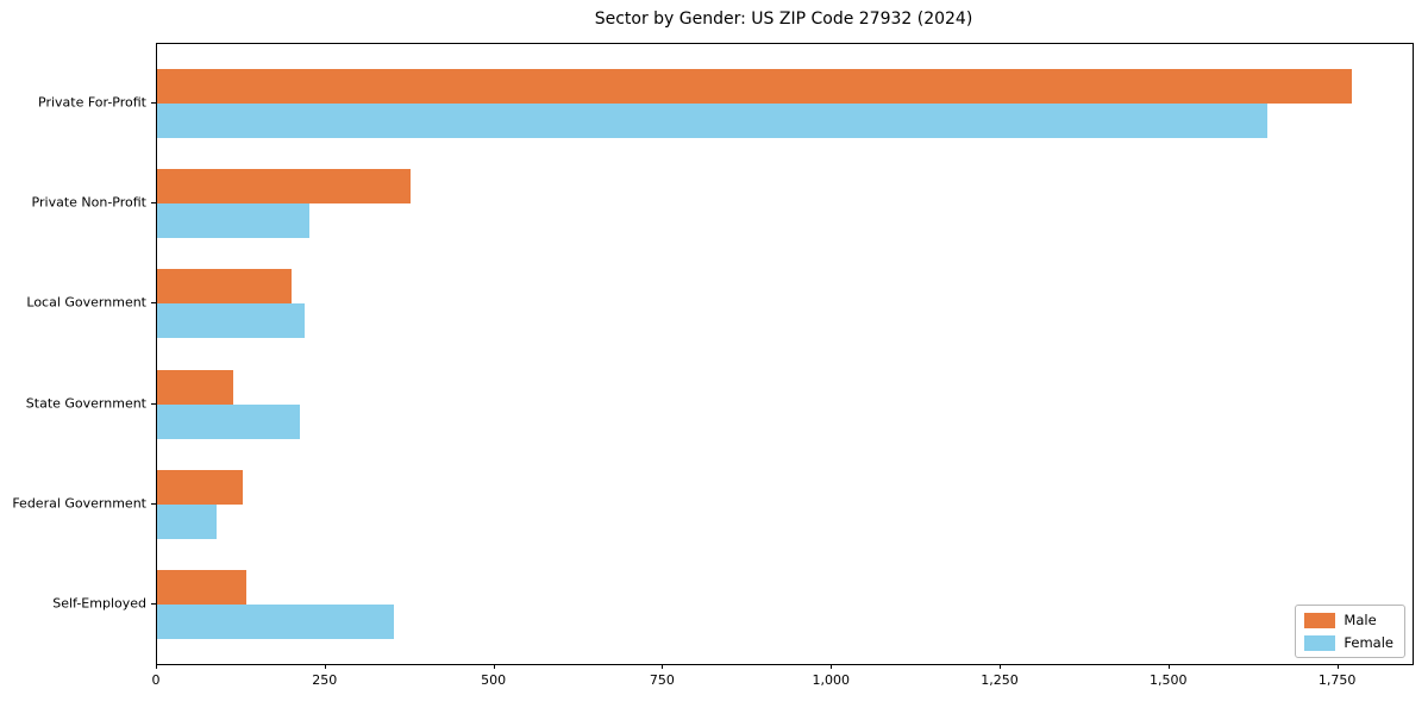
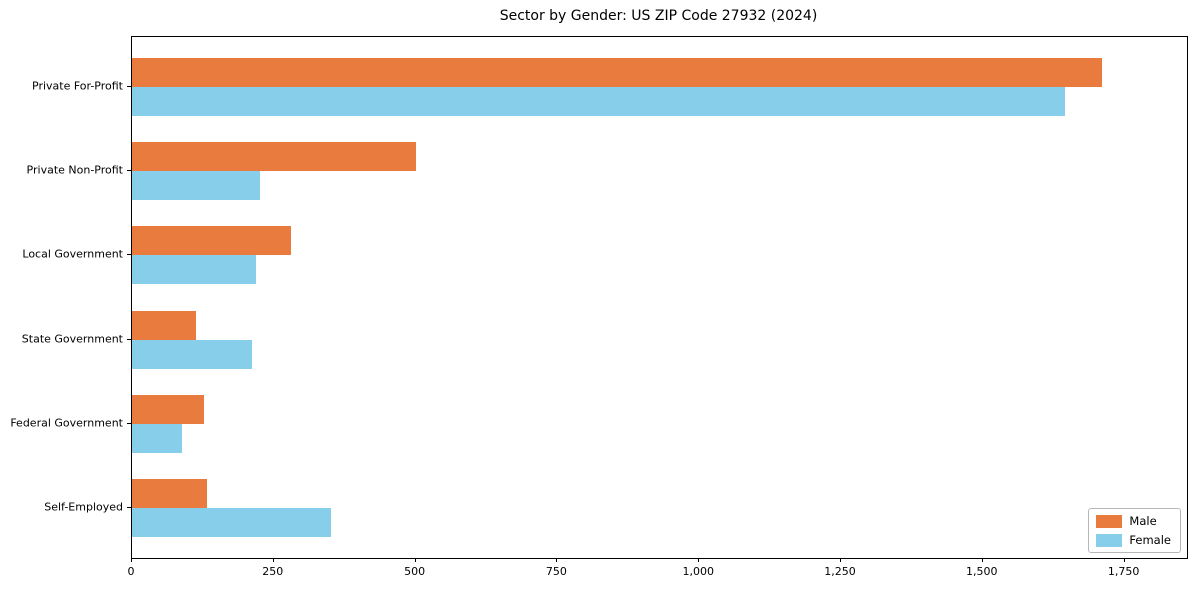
Male/Private For-Profit: 1770 -> 1710
Male/Private Non-Profit: 380 -> 500
Male/Local Government: 200 -> 280
